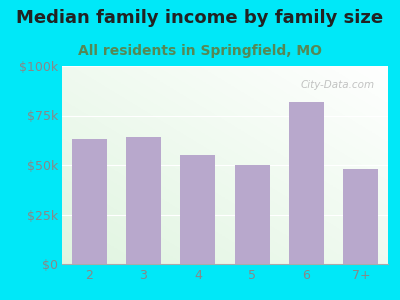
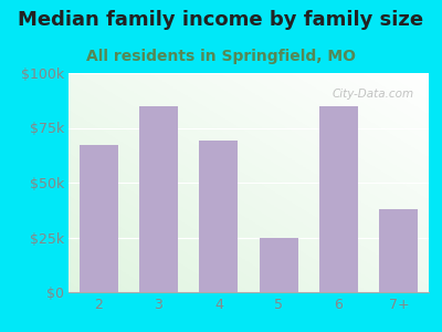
2: $63k -> $67k
3: $64k -> $85k
4: $55k -> $69k
5: $50k -> $25k
6: $82k -> $85k
7+: $48k -> $38k
